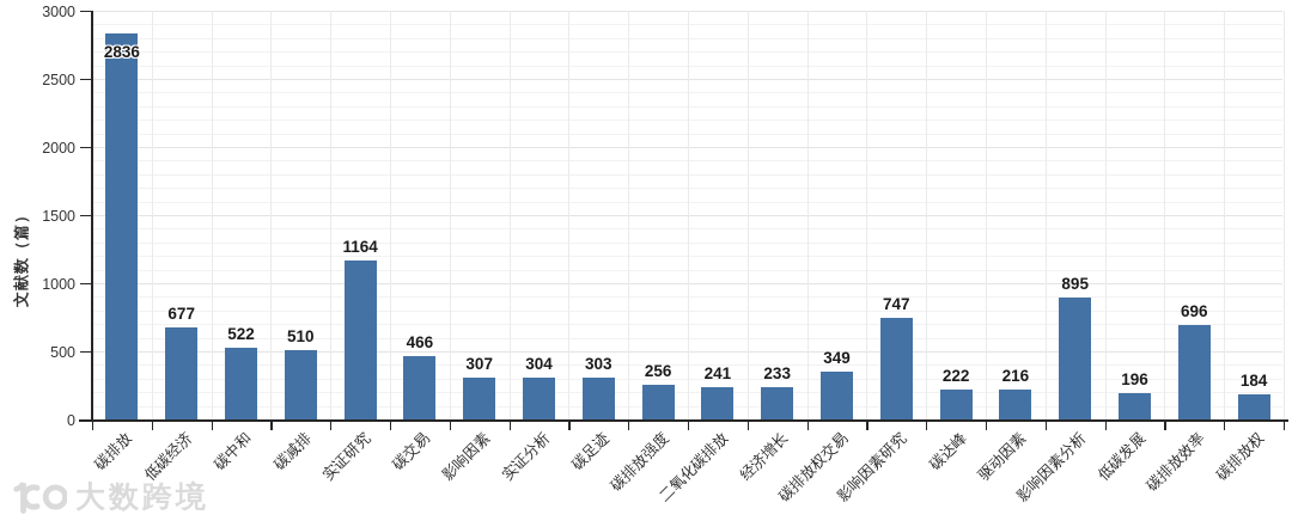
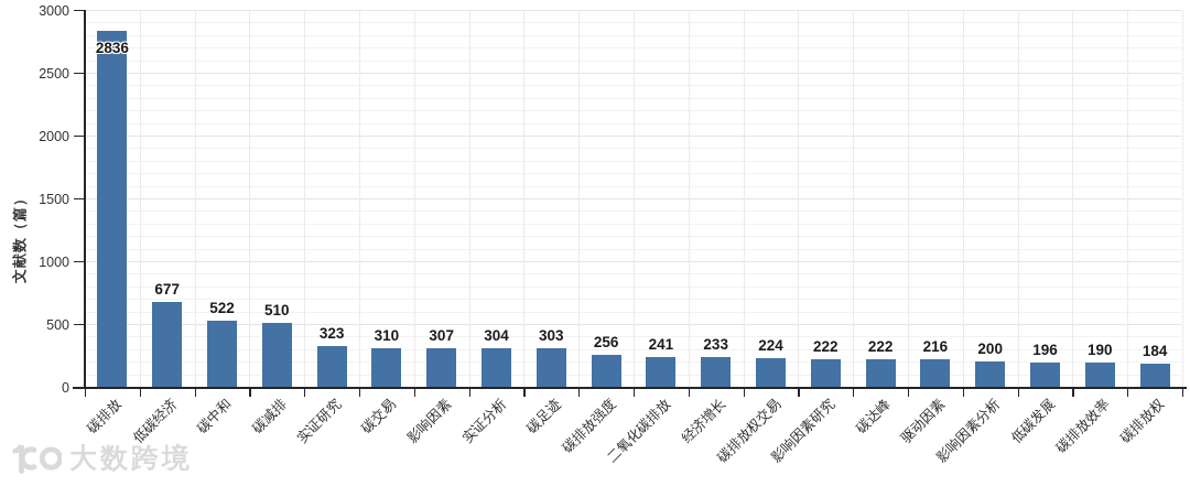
实证研究: 1164 -> 323
碳交易: 466 -> 310
碳排放权交易: 349 -> 224
影响因素研究: 747 -> 222
影响因素分析: 895 -> 200
碳排放效率: 696 -> 190
